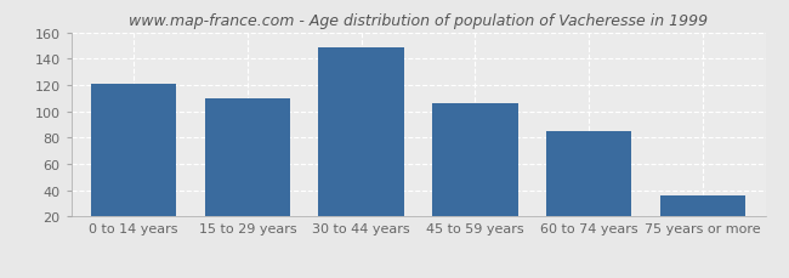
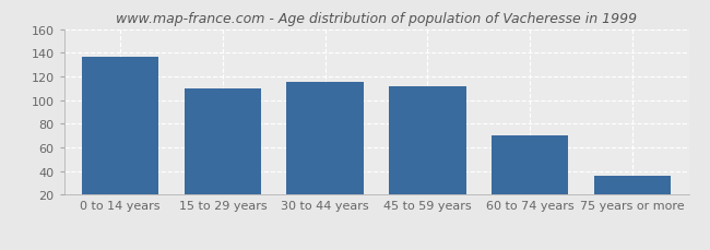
0 to 14 years: 121 -> 137
30 to 44 years: 149 -> 115
45 to 59 years: 106 -> 112
60 to 74 years: 85 -> 70
